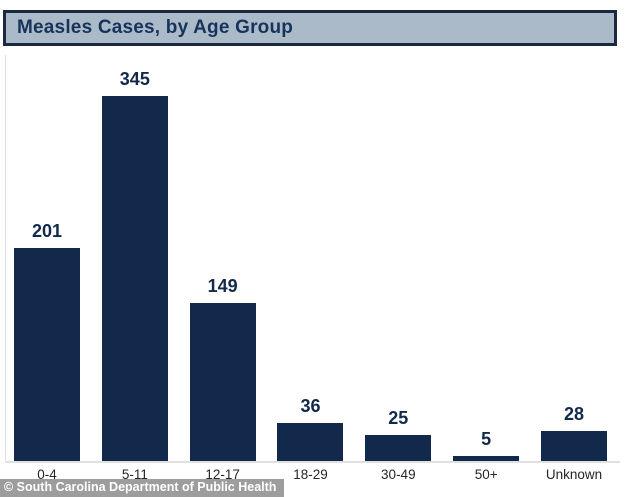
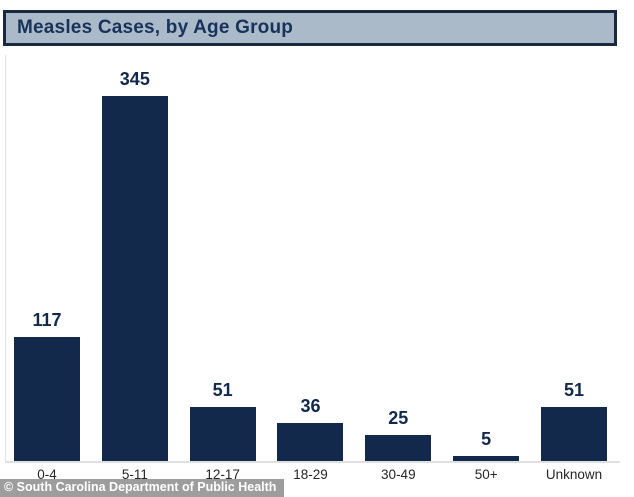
0-4: 201 -> 117
12-17: 149 -> 51
Unknown: 28 -> 51
